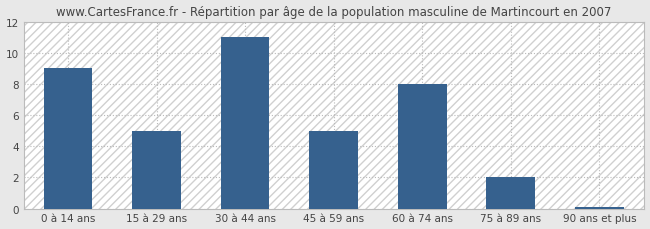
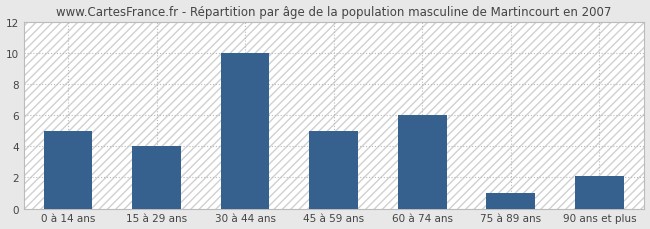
0 à 14 ans: 9.0 -> 5.0
15 à 29 ans: 5.0 -> 4.0
30 à 44 ans: 11.0 -> 10.0
60 à 74 ans: 8.0 -> 6.0
75 à 89 ans: 2.0 -> 1.0
90 ans et plus: 0.1 -> 2.1
